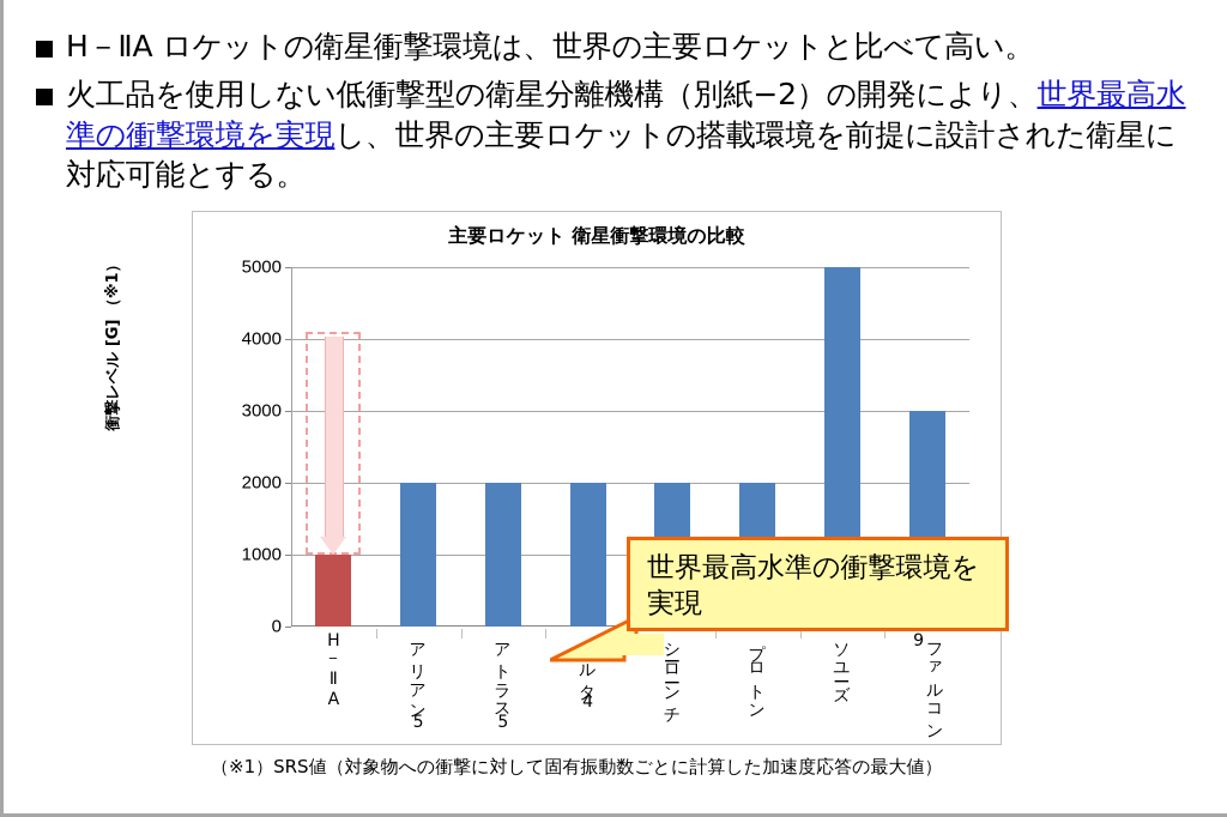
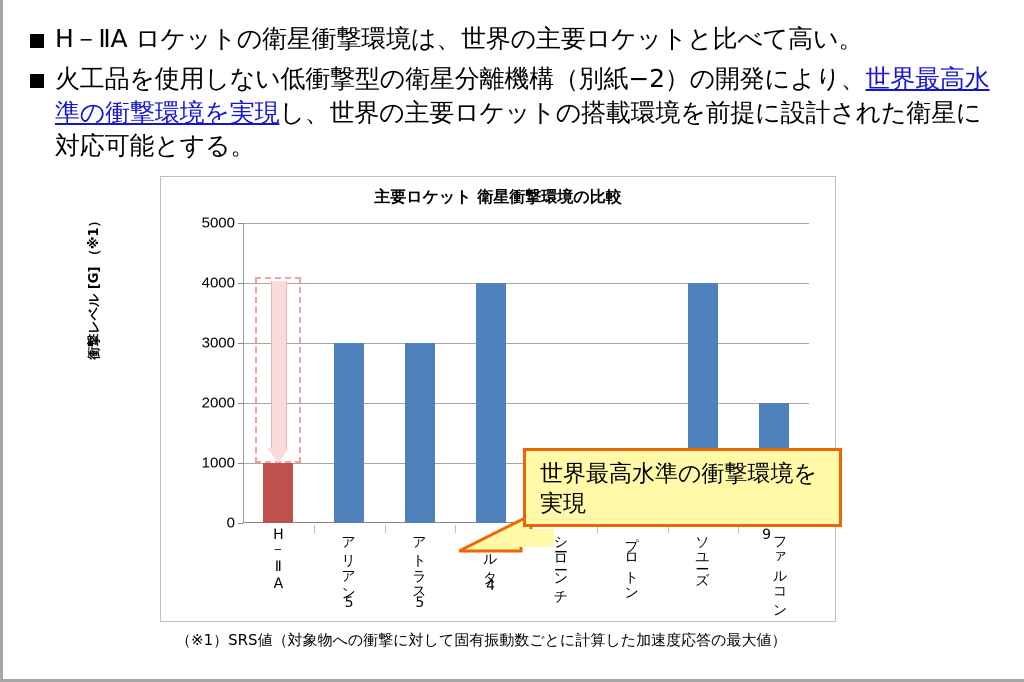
アリアン5: 2000 -> 3000
アトラス5: 2000 -> 3000
デルタ4: 2000 -> 4000
シーローンチ: 2000 -> 1000
プロトン: 2000 -> 1000
ソユーズ: 5000 -> 4000
ファルコン9: 3000 -> 2000
